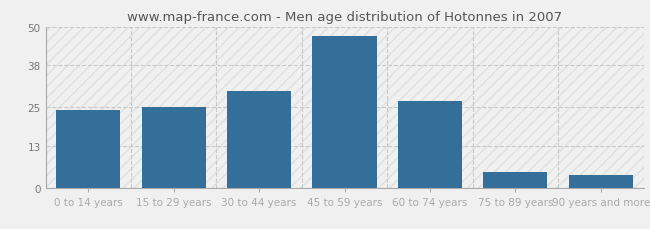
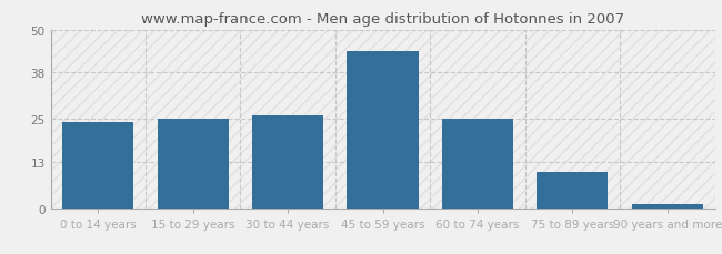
30 to 44 years: 30 -> 26
45 to 59 years: 47 -> 44
60 to 74 years: 27 -> 25
75 to 89 years: 5 -> 10
90 years and more: 4 -> 1
